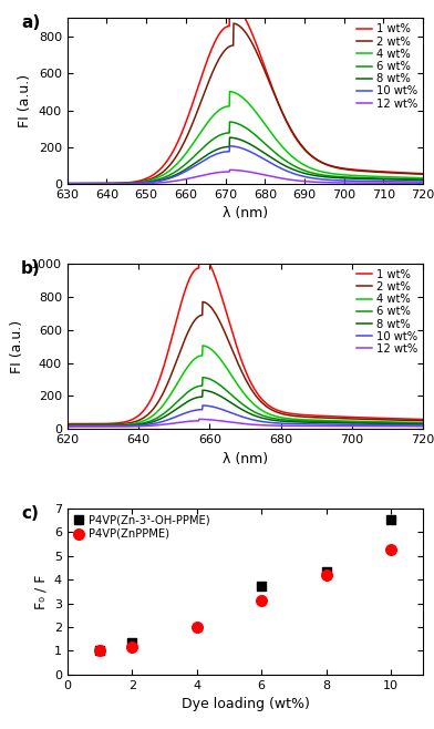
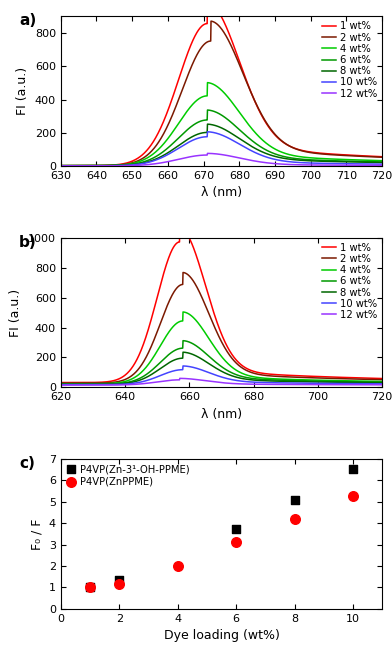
P4VP(Zn-3¹-OH-PPME)/8: 4.35 -> 5.10
